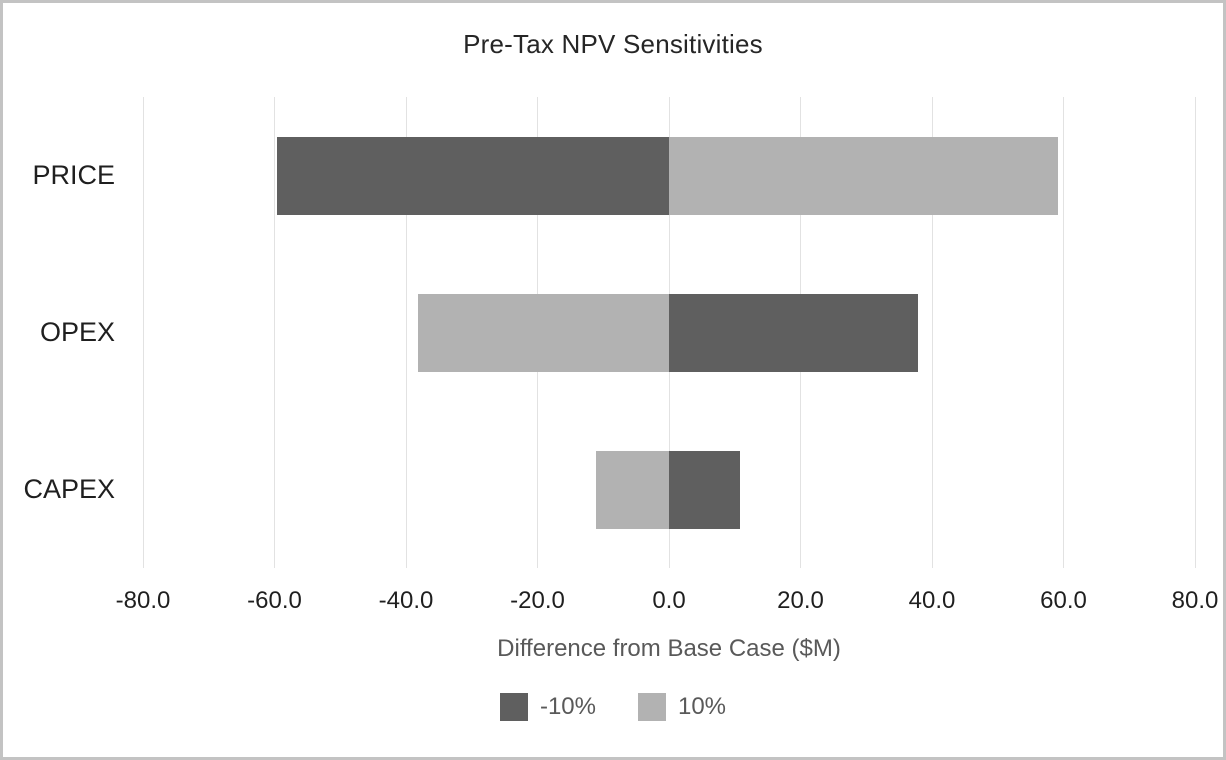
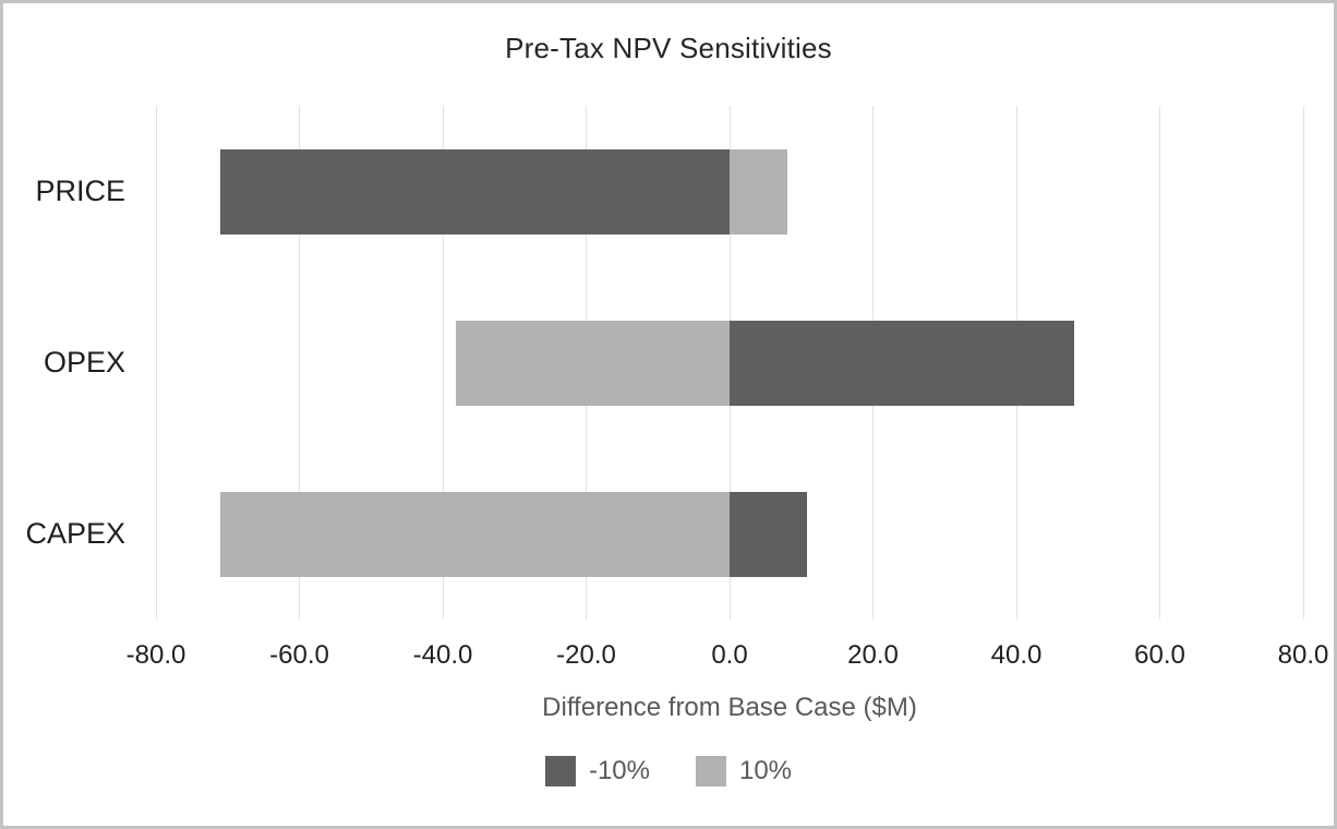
-10%/PRICE: -60 -> -71
10%/PRICE: 59 -> 8
-10%/OPEX: 38 -> 48
10%/CAPEX: -11 -> -71
